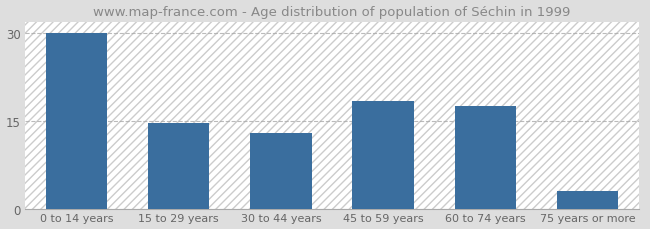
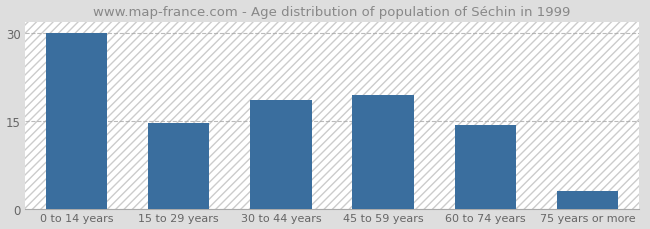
30 to 44 years: 13.0 -> 18.5
45 to 59 years: 18.4 -> 19.5
60 to 74 years: 17.6 -> 14.3
